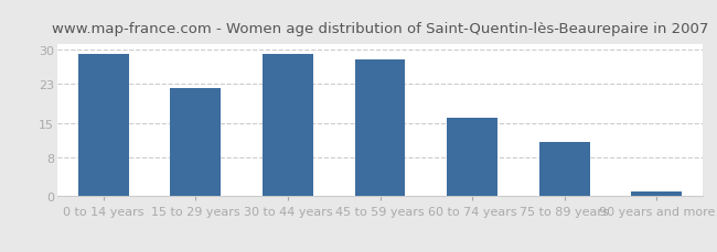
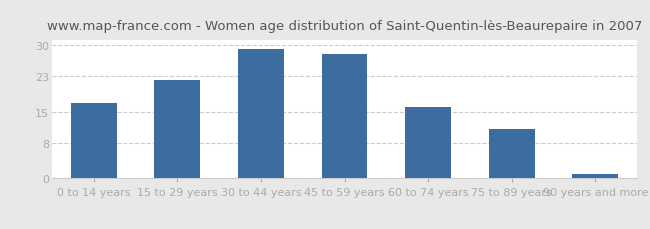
0 to 14 years: 29 -> 17
